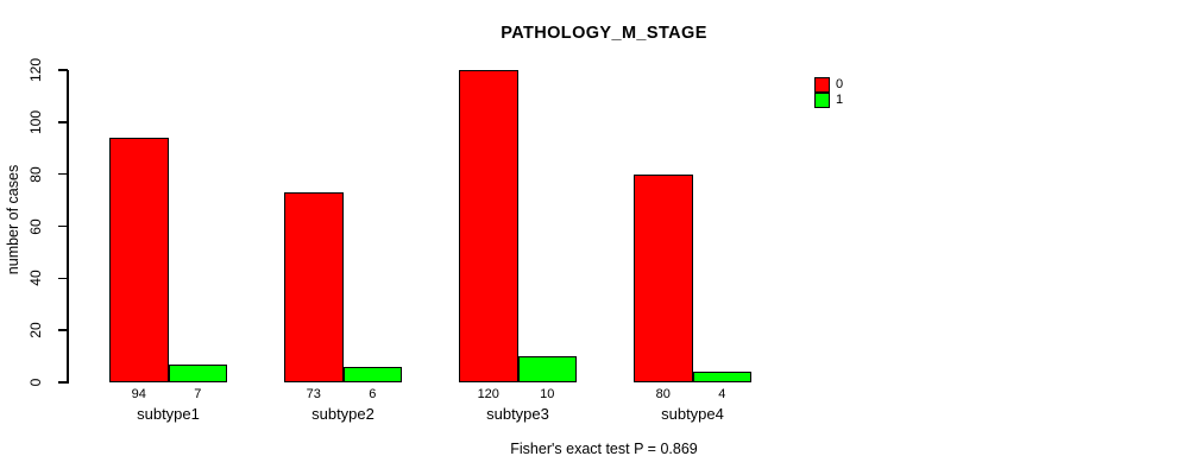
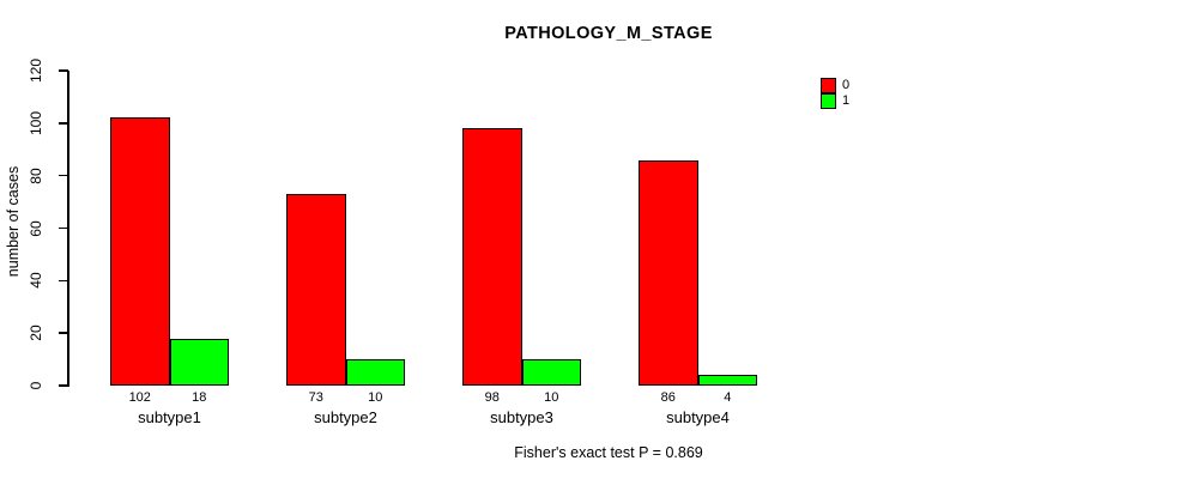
0/subtype1: 94 -> 102
1/subtype1: 7 -> 18
1/subtype2: 6 -> 10
0/subtype3: 120 -> 98
0/subtype4: 80 -> 86
